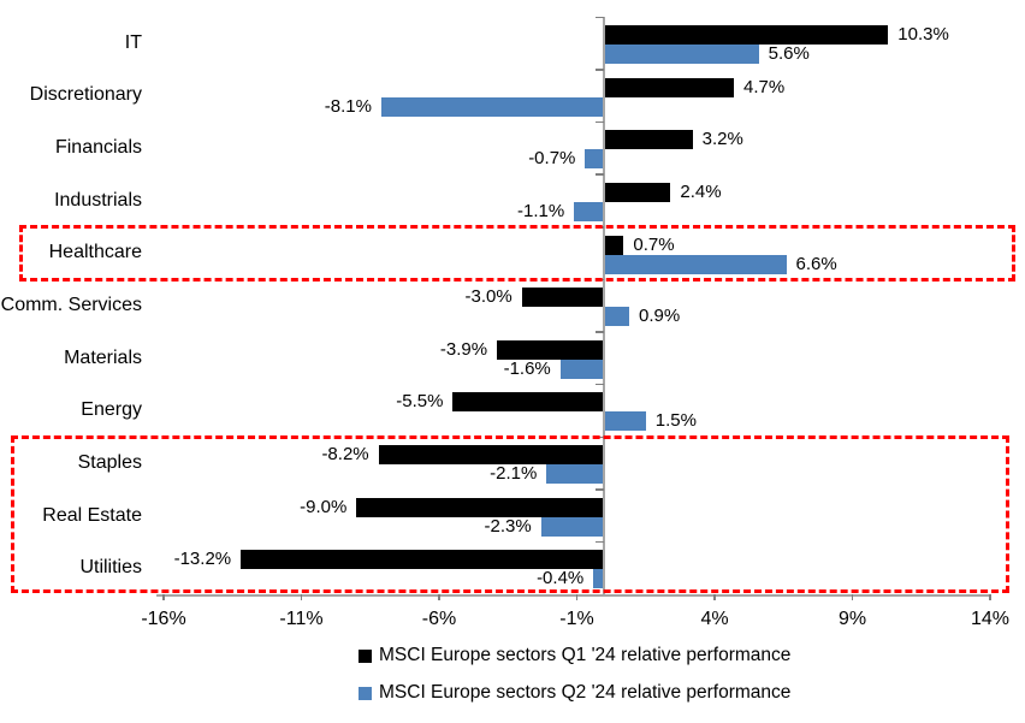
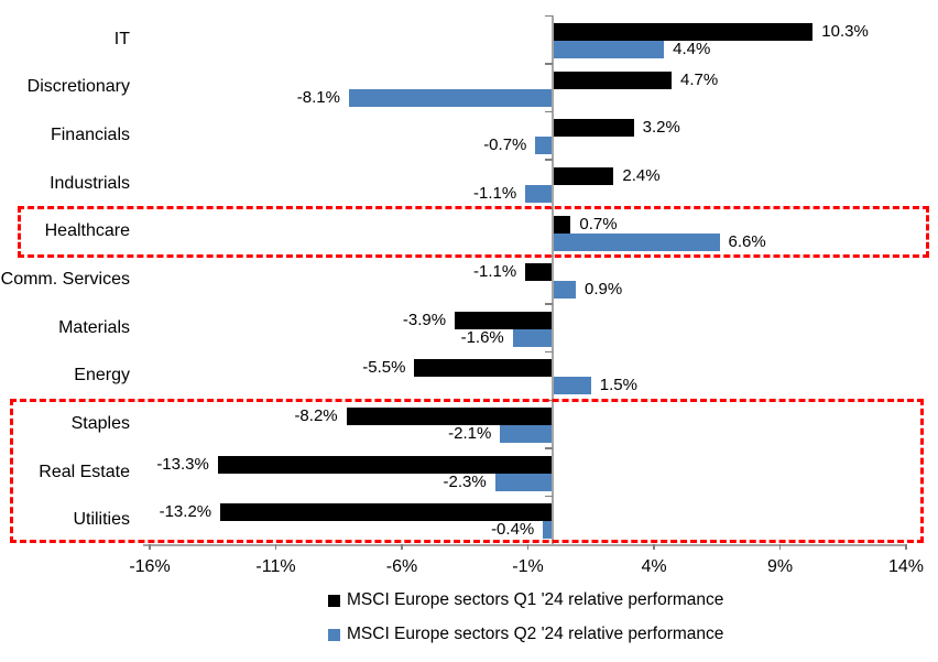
MSCI Europe sectors Q2 '24 relative performance/IT: 5.6% -> 4.4%
MSCI Europe sectors Q1 '24 relative performance/Comm. Services: -3.0% -> -1.1%
MSCI Europe sectors Q1 '24 relative performance/Real Estate: -9.0% -> -13.3%
